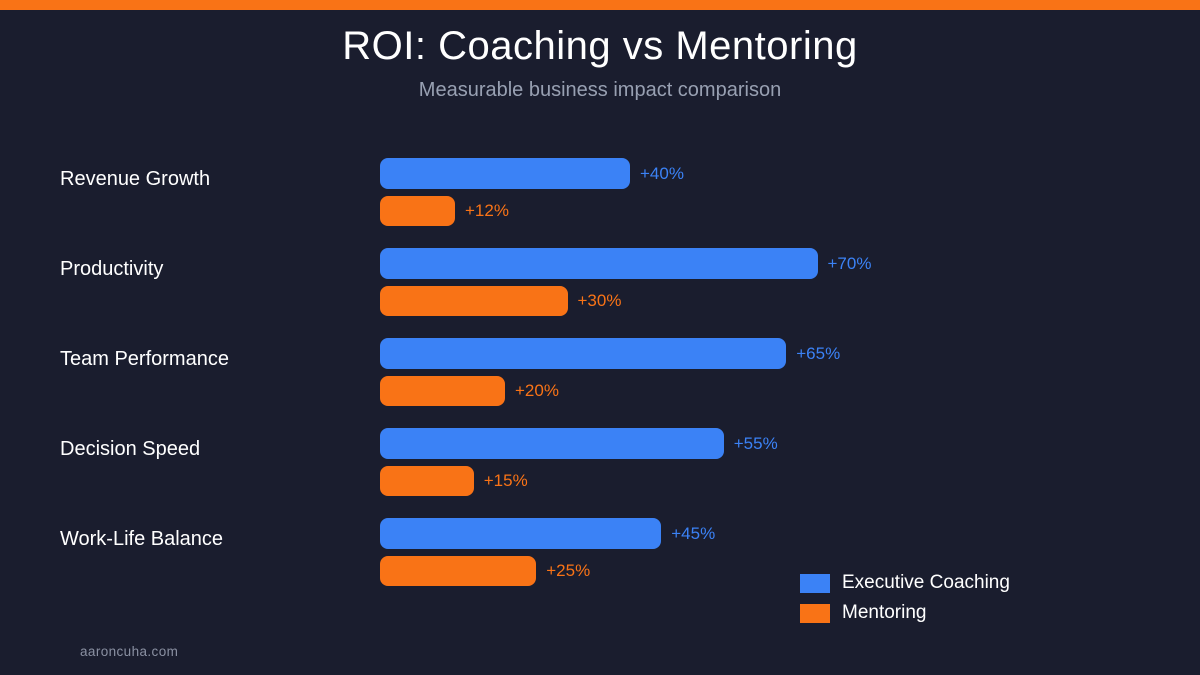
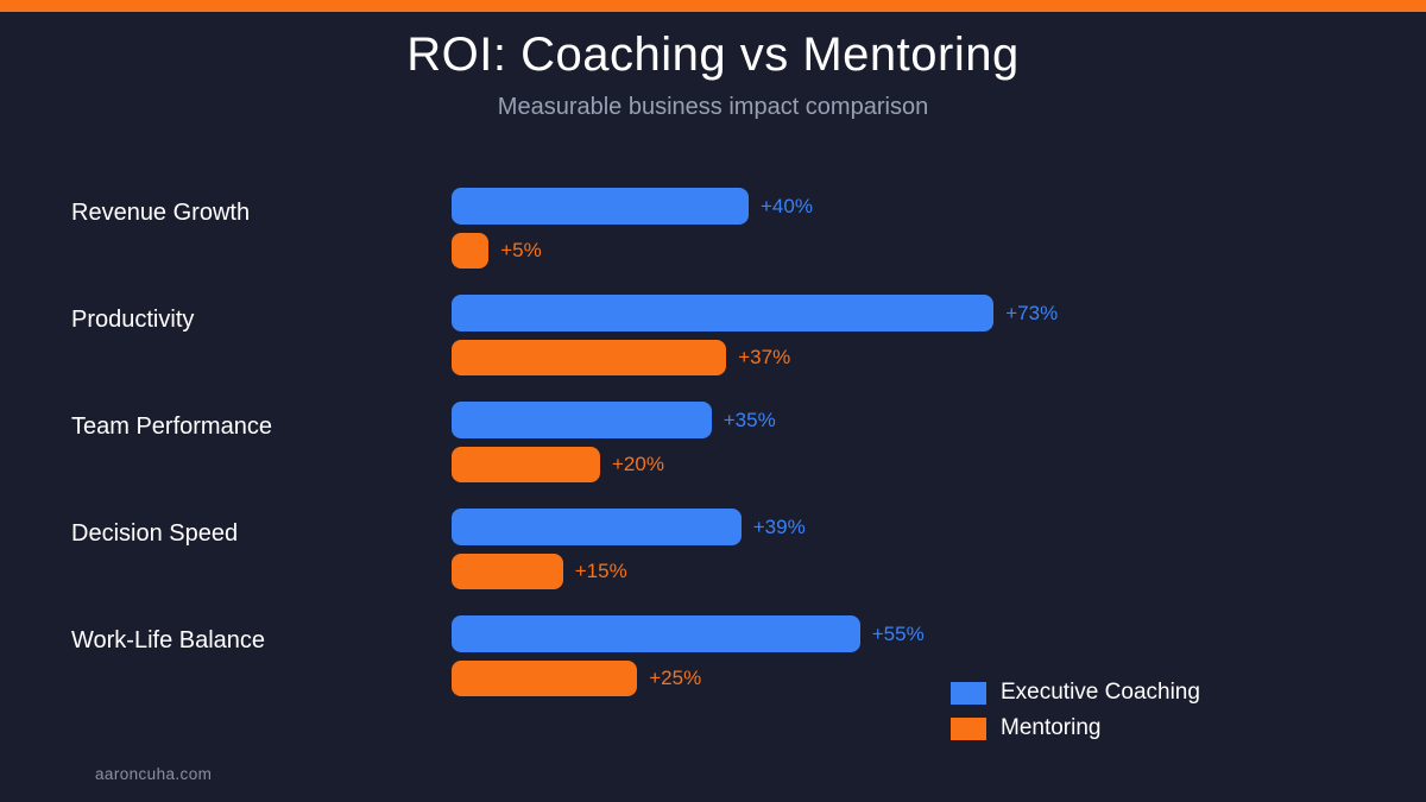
Mentoring/Revenue Growth: +12% -> +5%
Executive Coaching/Productivity: +70% -> +73%
Mentoring/Productivity: +30% -> +37%
Executive Coaching/Team Performance: +65% -> +35%
Executive Coaching/Decision Speed: +55% -> +39%
Executive Coaching/Work-Life Balance: +45% -> +55%
